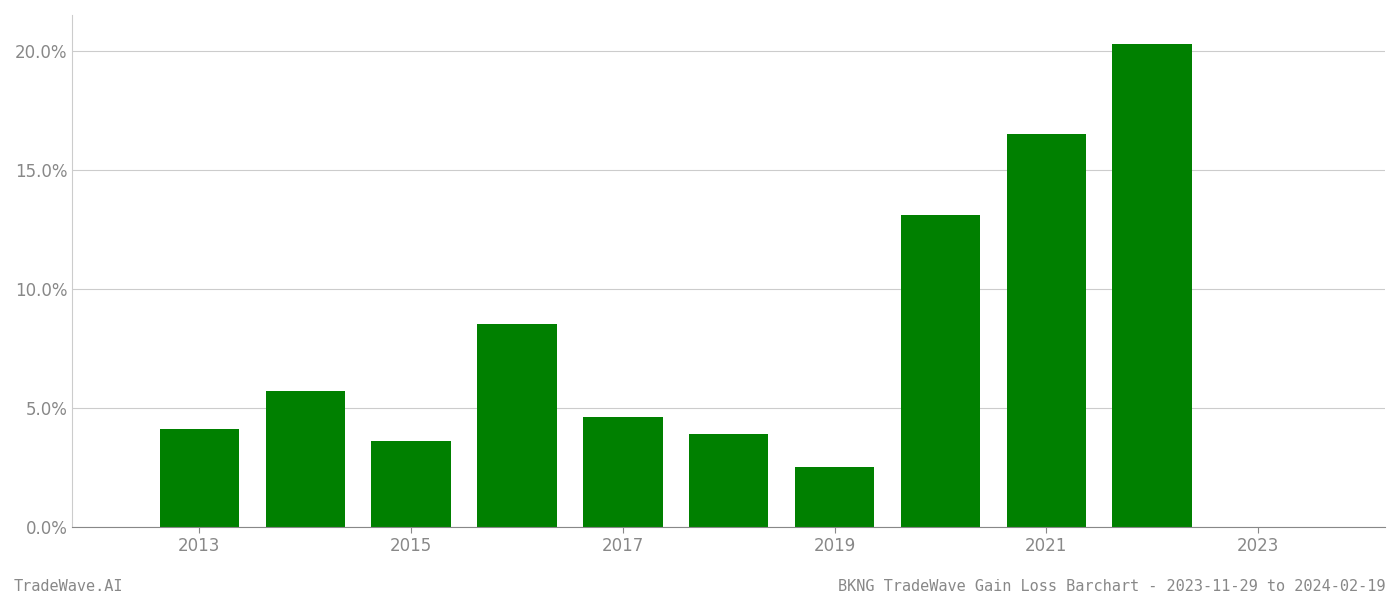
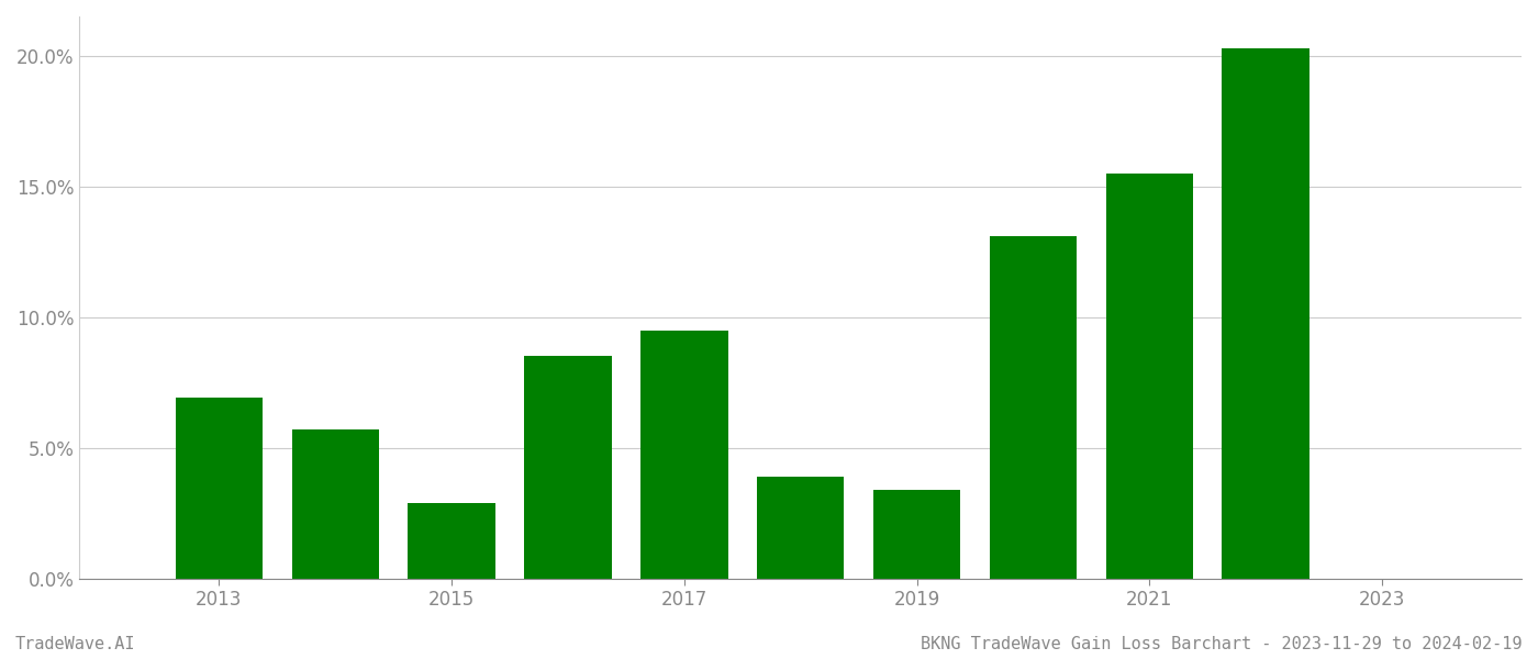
2013: 4.1% -> 6.9%
2015: 3.6% -> 2.9%
2017: 4.6% -> 9.5%
2019: 2.5% -> 3.4%
2021: 16.5% -> 15.5%
